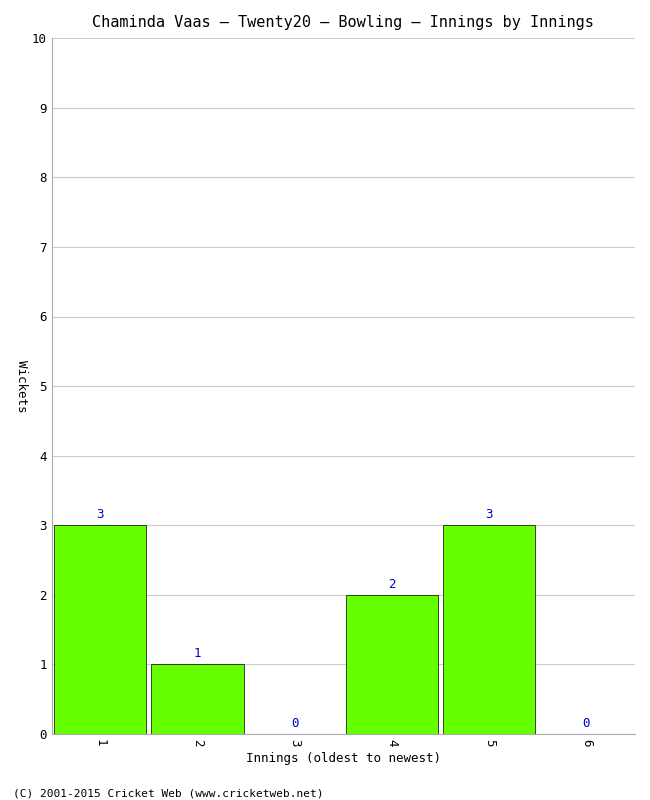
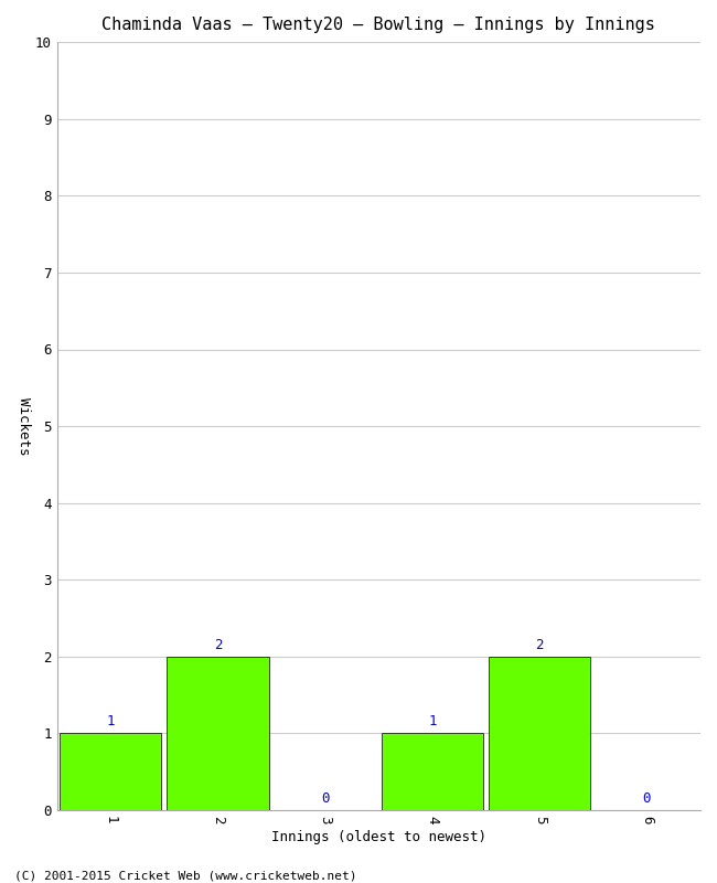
1: 3 -> 1
2: 1 -> 2
4: 2 -> 1
5: 3 -> 2
